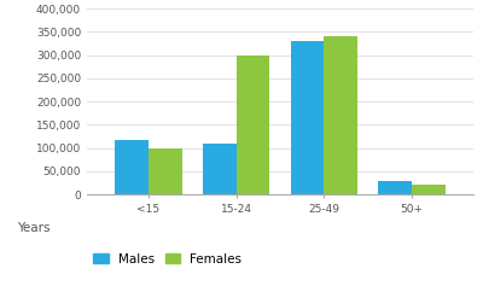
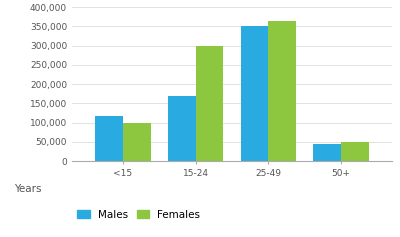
Males/15-24: 110,000 -> 168,000
Males/25-49: 330,000 -> 352,000
Females/25-49: 340,000 -> 365,000
Males/50+: 30,000 -> 45,000
Females/50+: 20,000 -> 50,000
